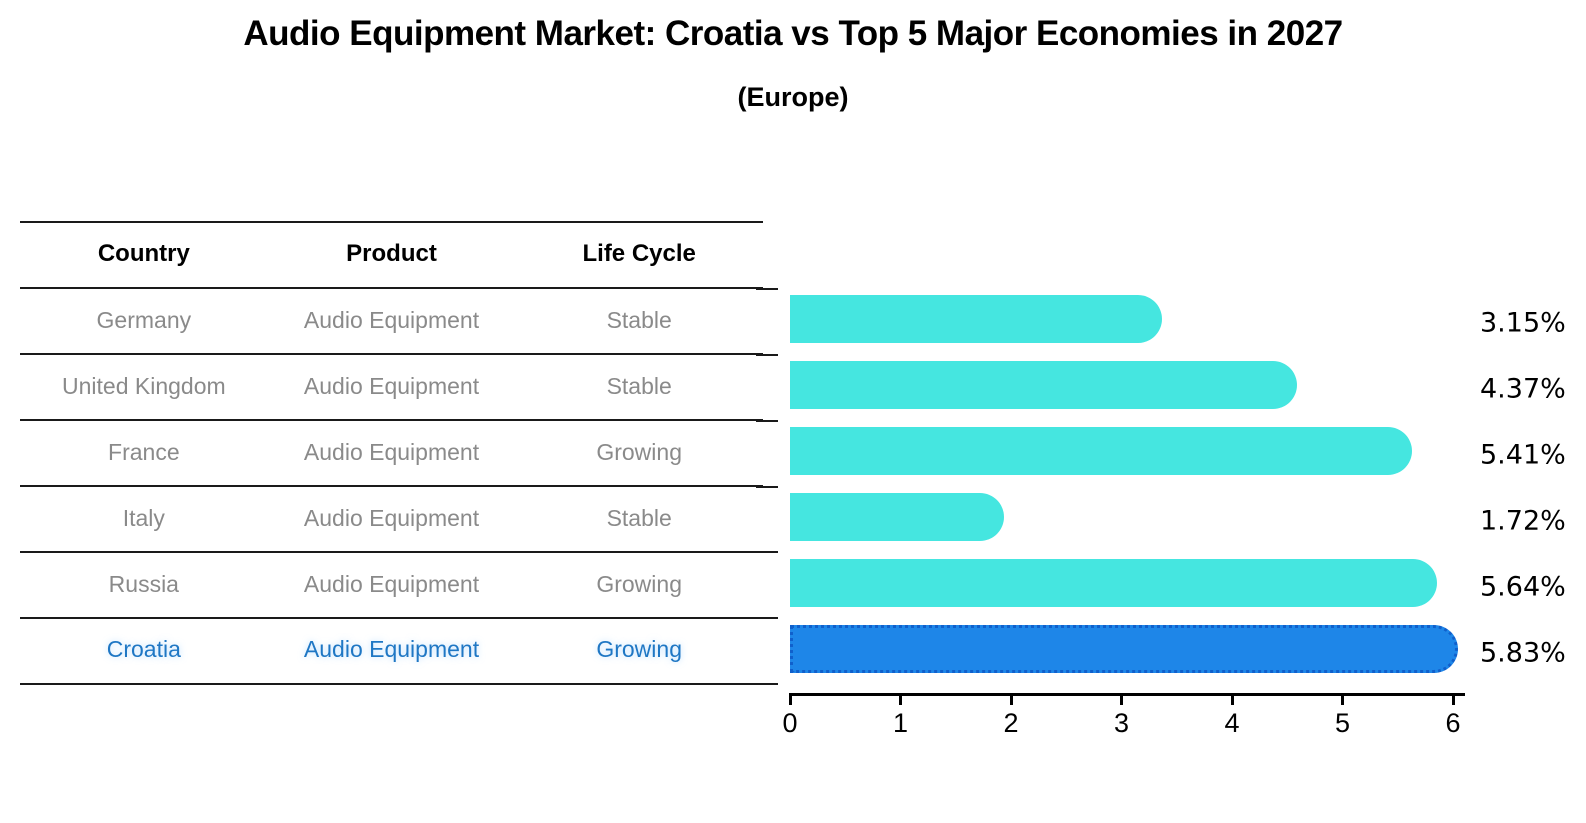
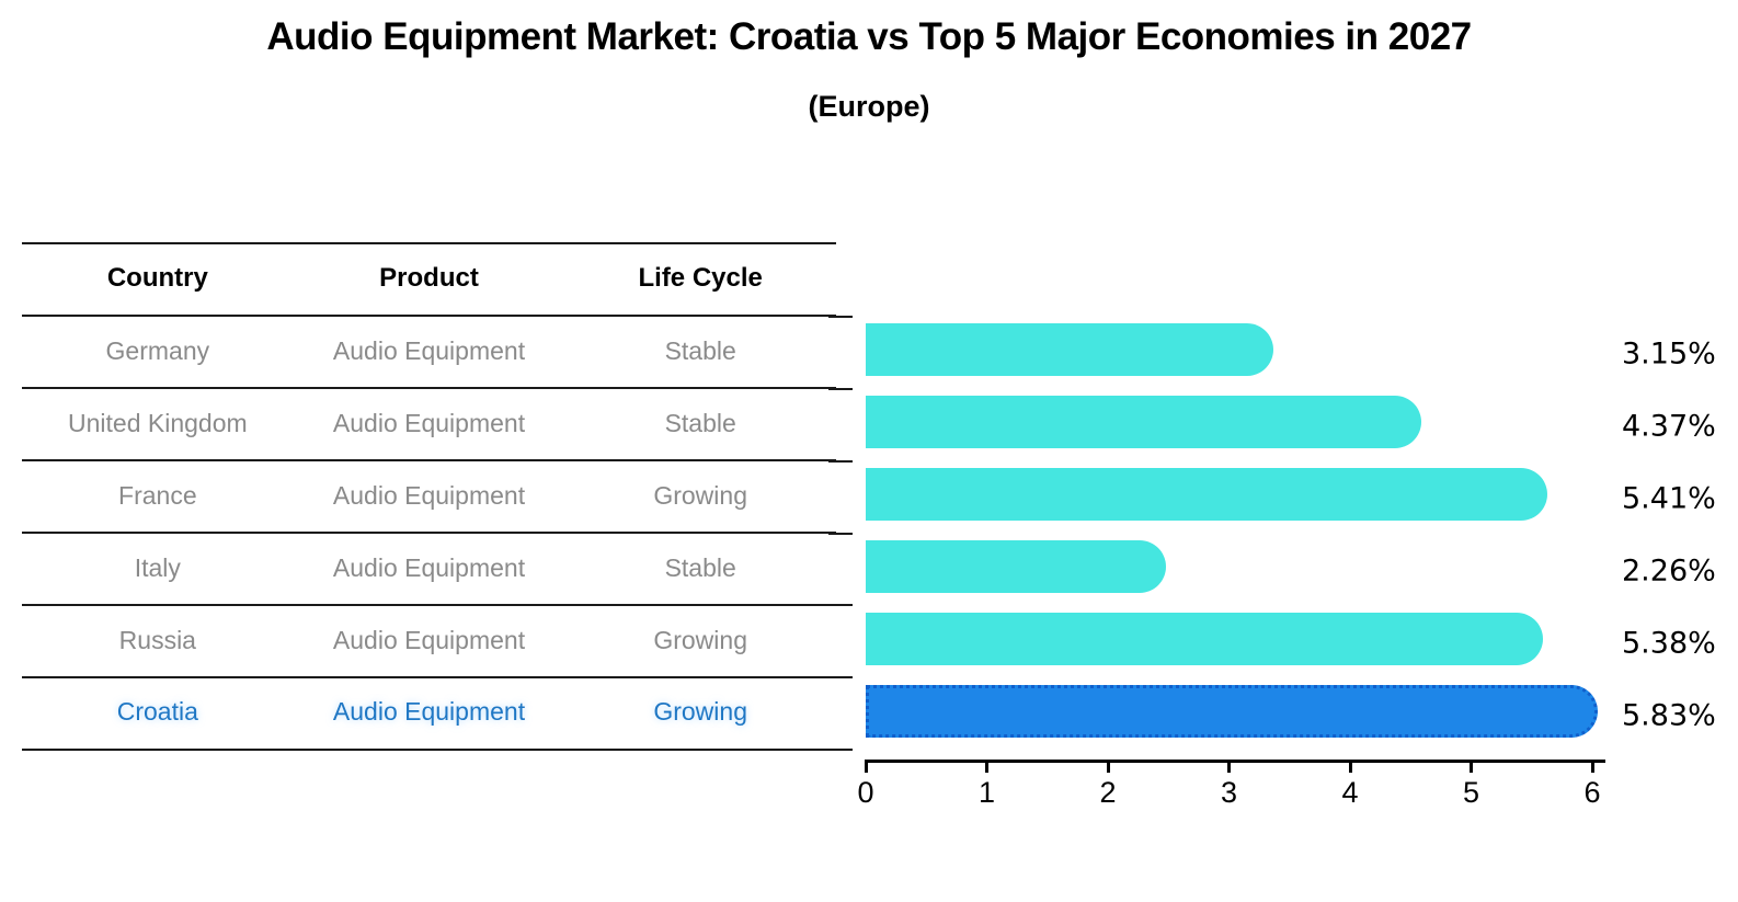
Italy: 1.72% -> 2.26%
Russia: 5.64% -> 5.38%
